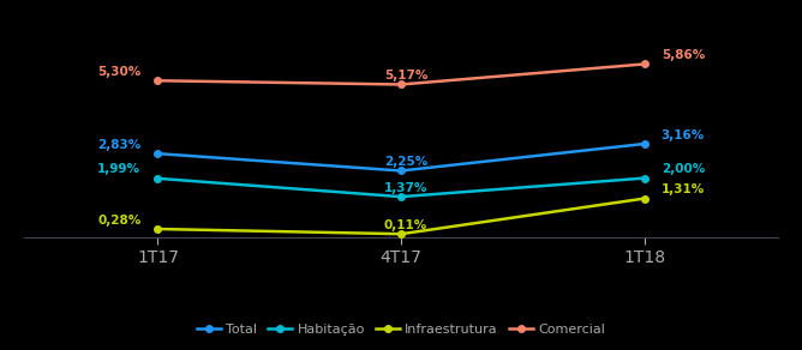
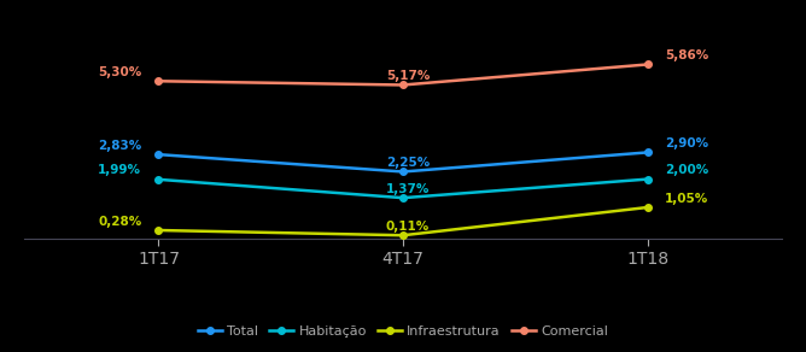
Total/1T18: 3,16% -> 2,90%
Infraestrutura/1T18: 1,31% -> 1,05%
